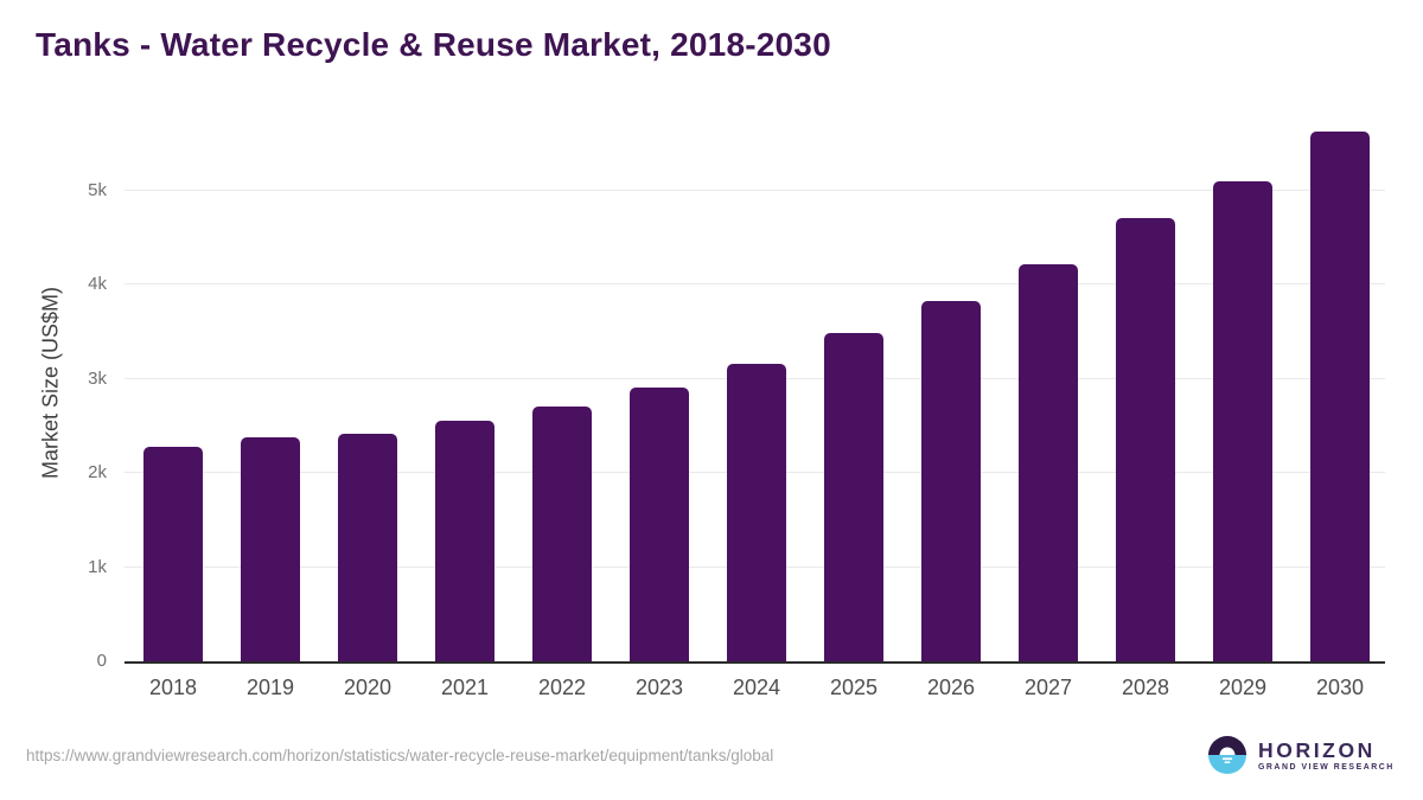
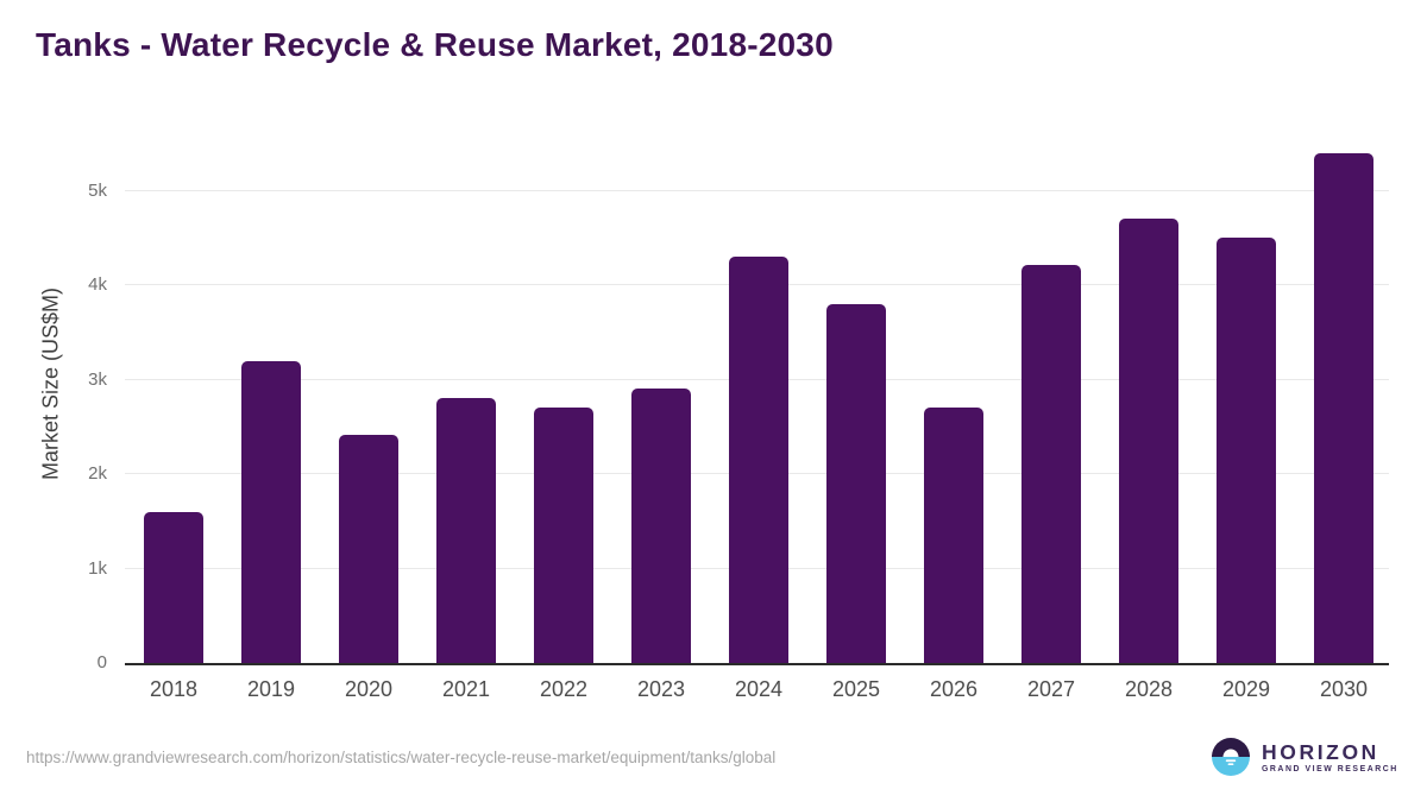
2018: 2.3k -> 1.6k
2019: 2.4k -> 3.2k
2021: 2.6k -> 2.8k
2024: 3.2k -> 4.3k
2025: 3.5k -> 3.8k
2026: 3.8k -> 2.7k
2029: 5.1k -> 4.5k
2030: 5.6k -> 5.4k
